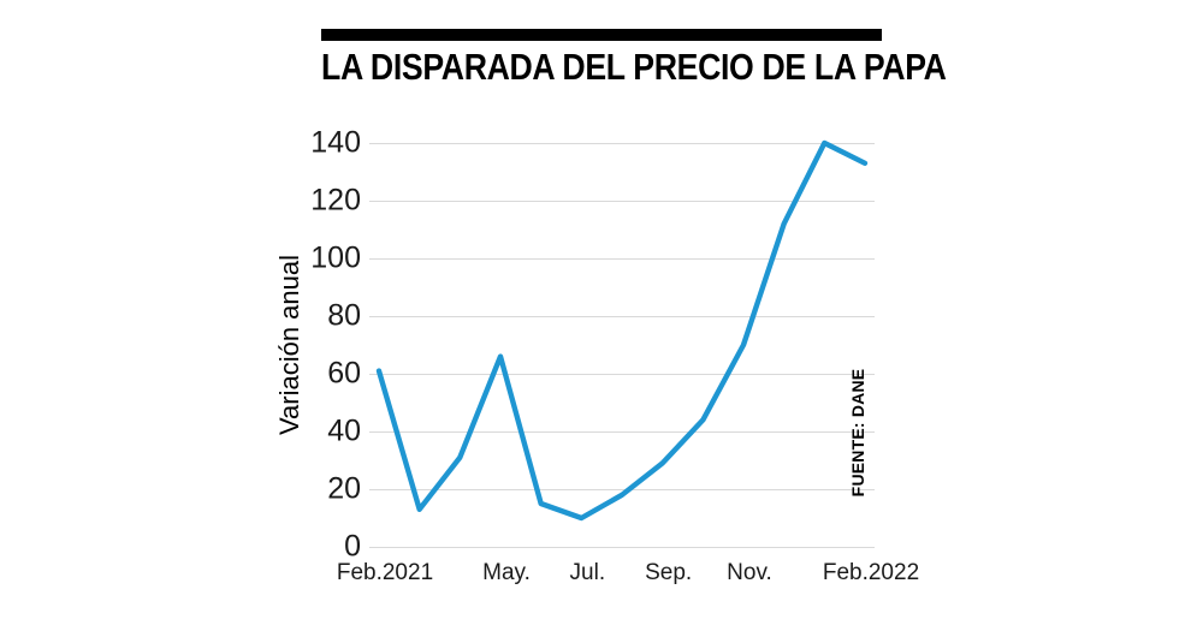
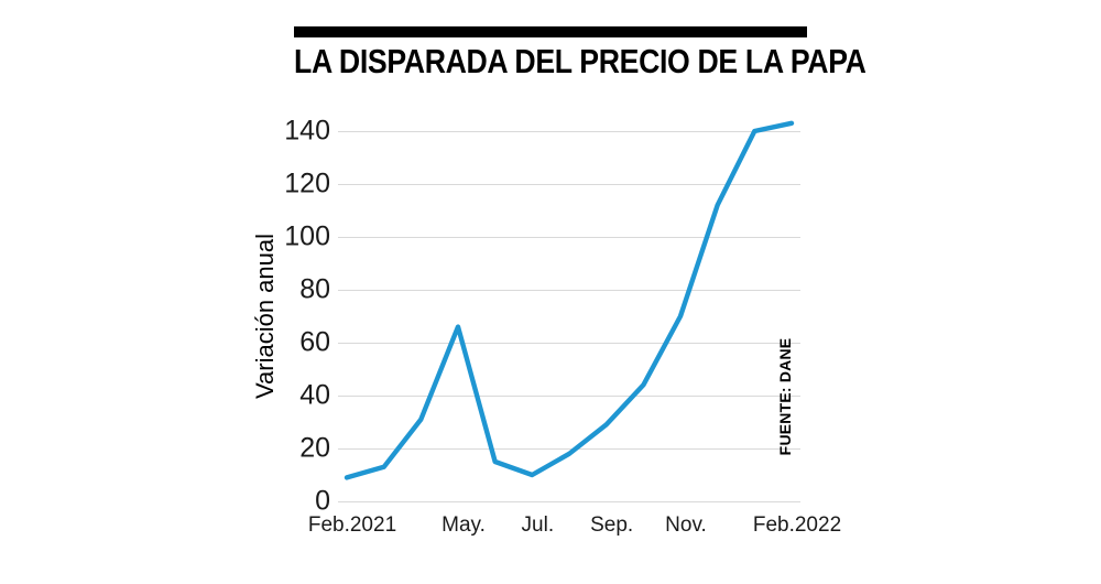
Feb.2021: 61 -> 9
Feb.2022: 133 -> 143
